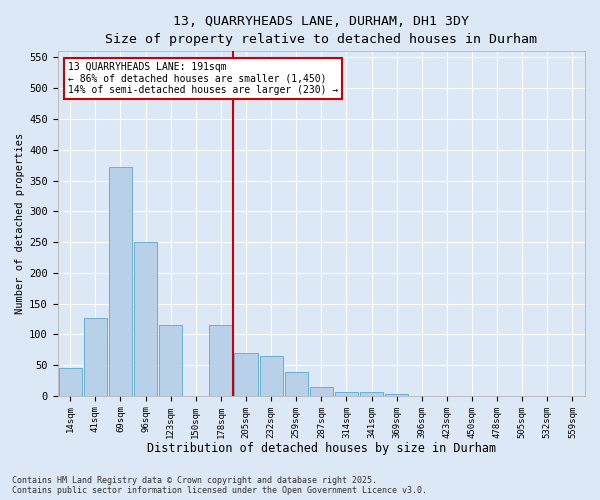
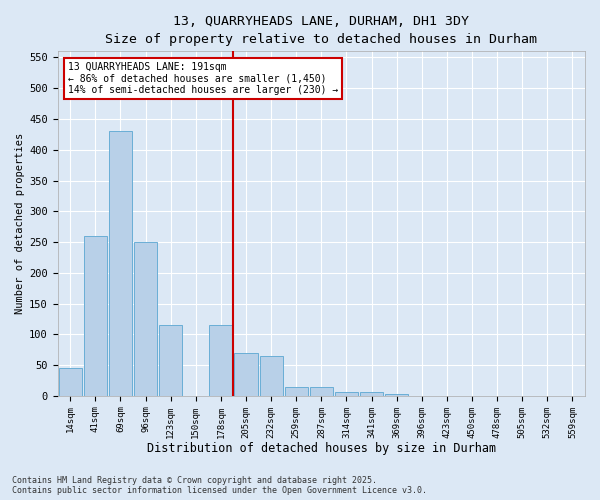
41sqm: 126 -> 260
69sqm: 372 -> 430
259sqm: 38 -> 15
